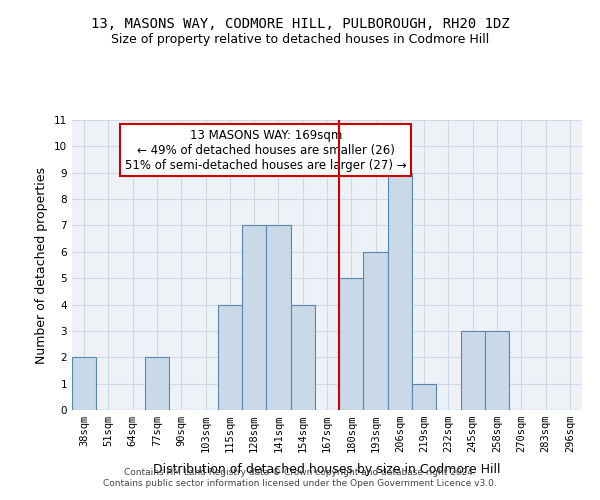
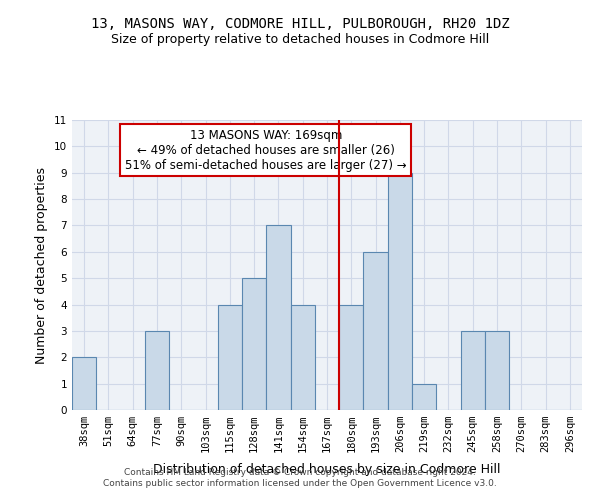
77sqm: 2 -> 3
128sqm: 7 -> 5
180sqm: 5 -> 4
